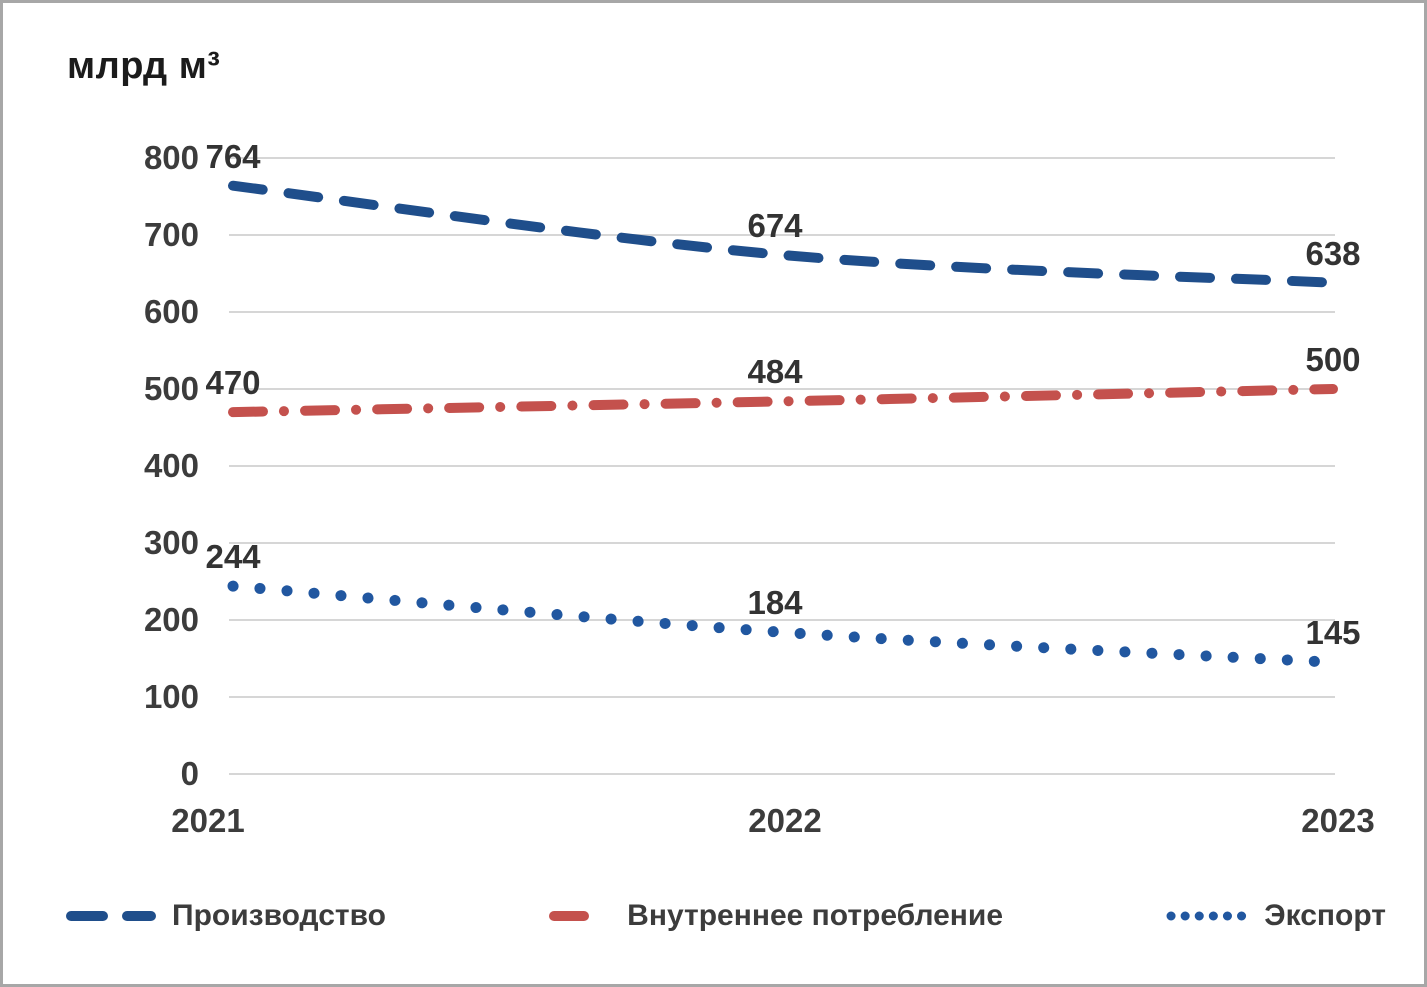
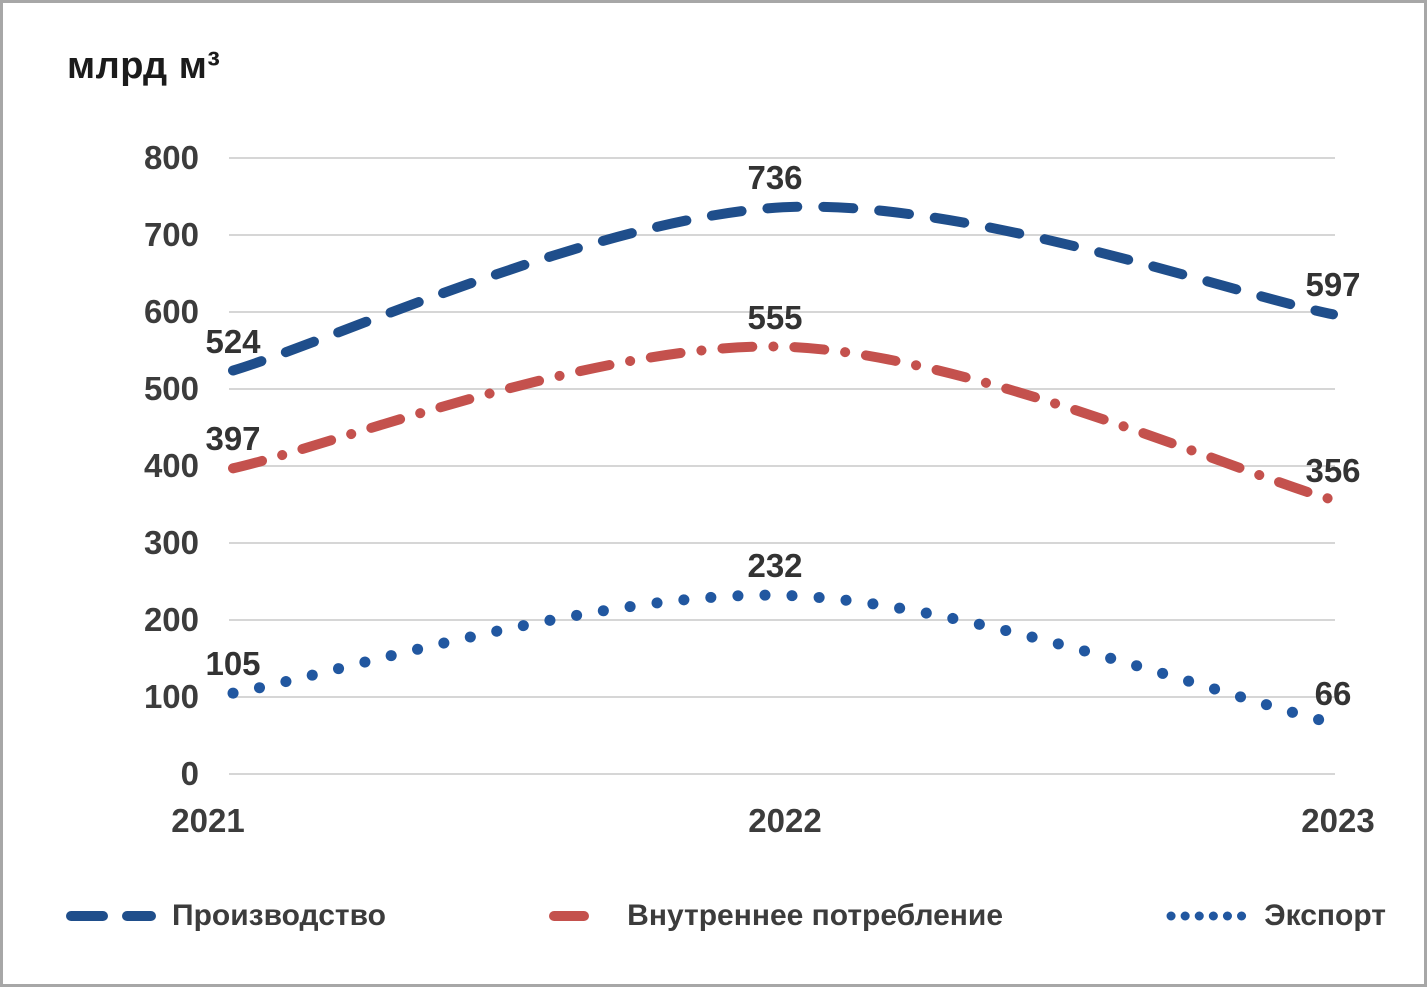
Производство/2021: 764 -> 524
Внутреннее потребление/2021: 470 -> 397
Экспорт/2021: 244 -> 105
Производство/2022: 674 -> 736
Внутреннее потребление/2022: 484 -> 555
Экспорт/2022: 184 -> 232
Производство/2023: 638 -> 597
Внутреннее потребление/2023: 500 -> 356
Экспорт/2023: 145 -> 66
